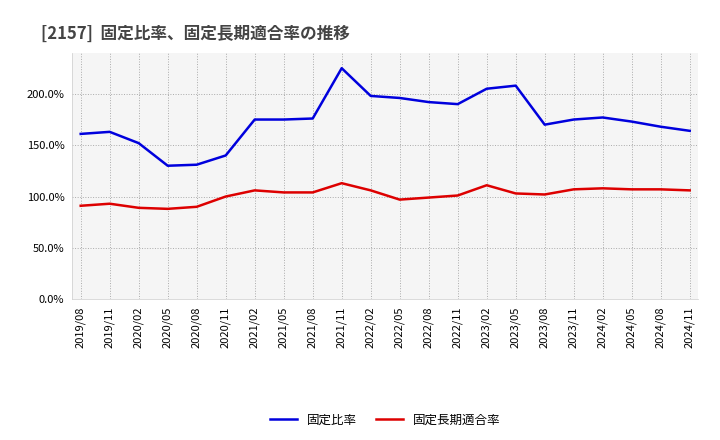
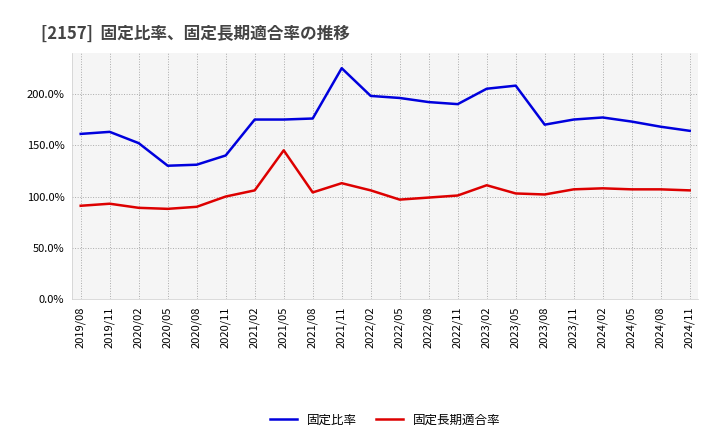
固定長期適合率/2021/05: 104% -> 145%
